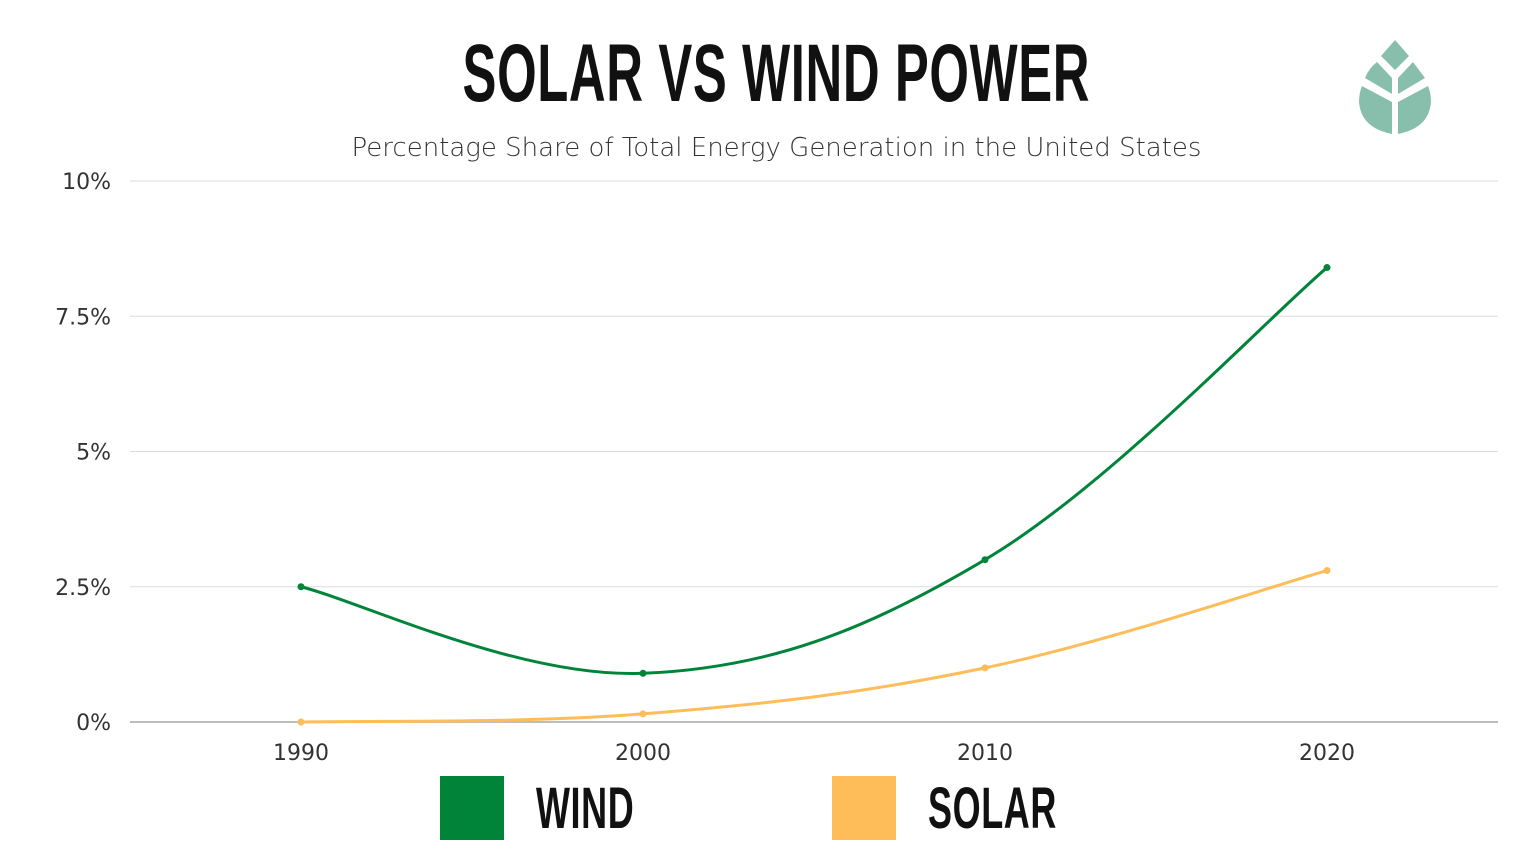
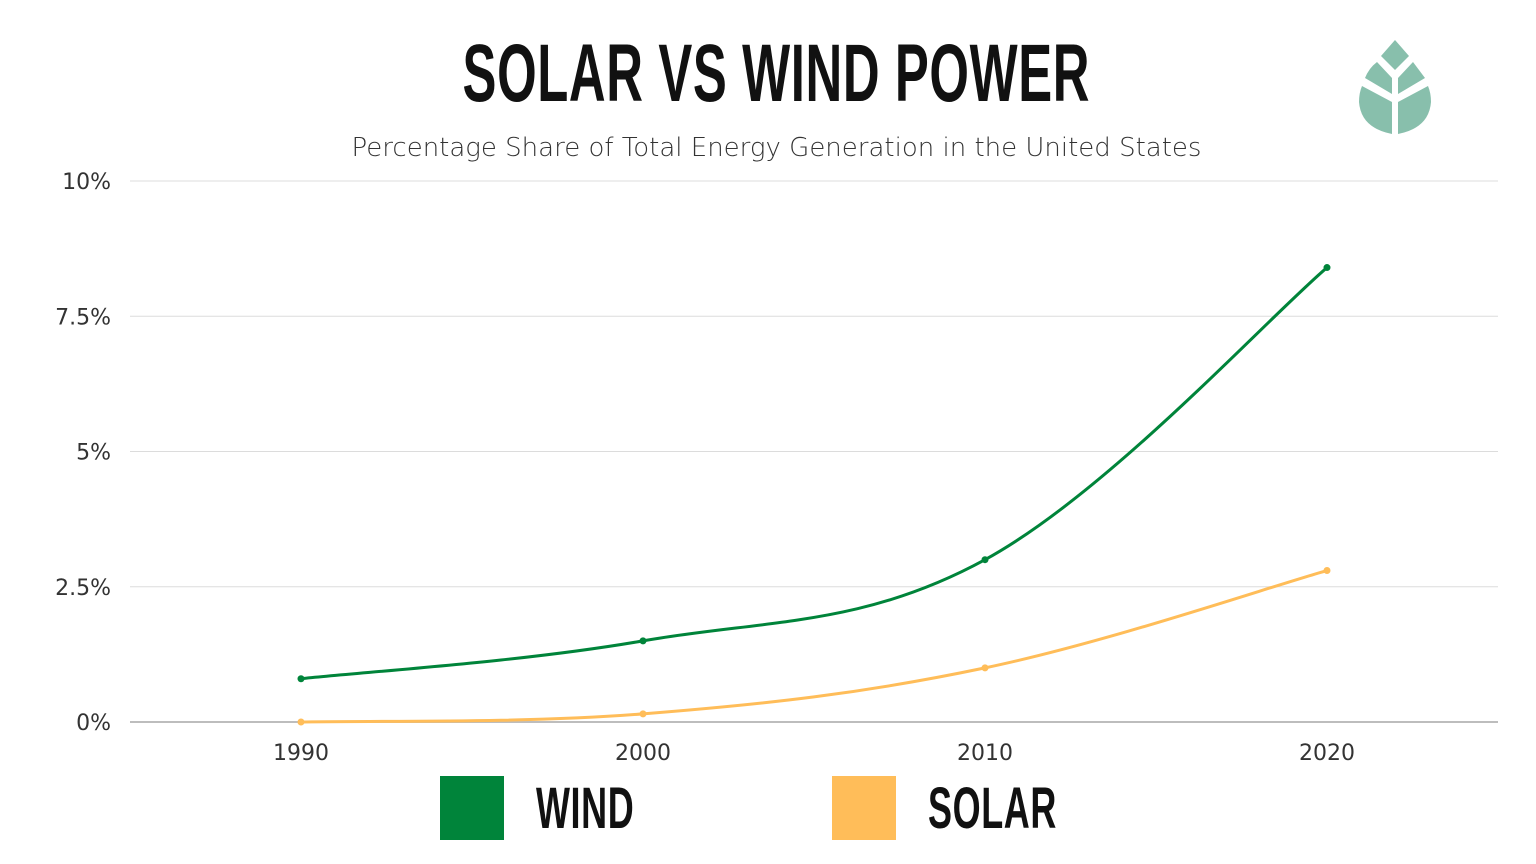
WIND/1990: 2.5% -> 0.8%
WIND/2000: 0.9% -> 1.5%
